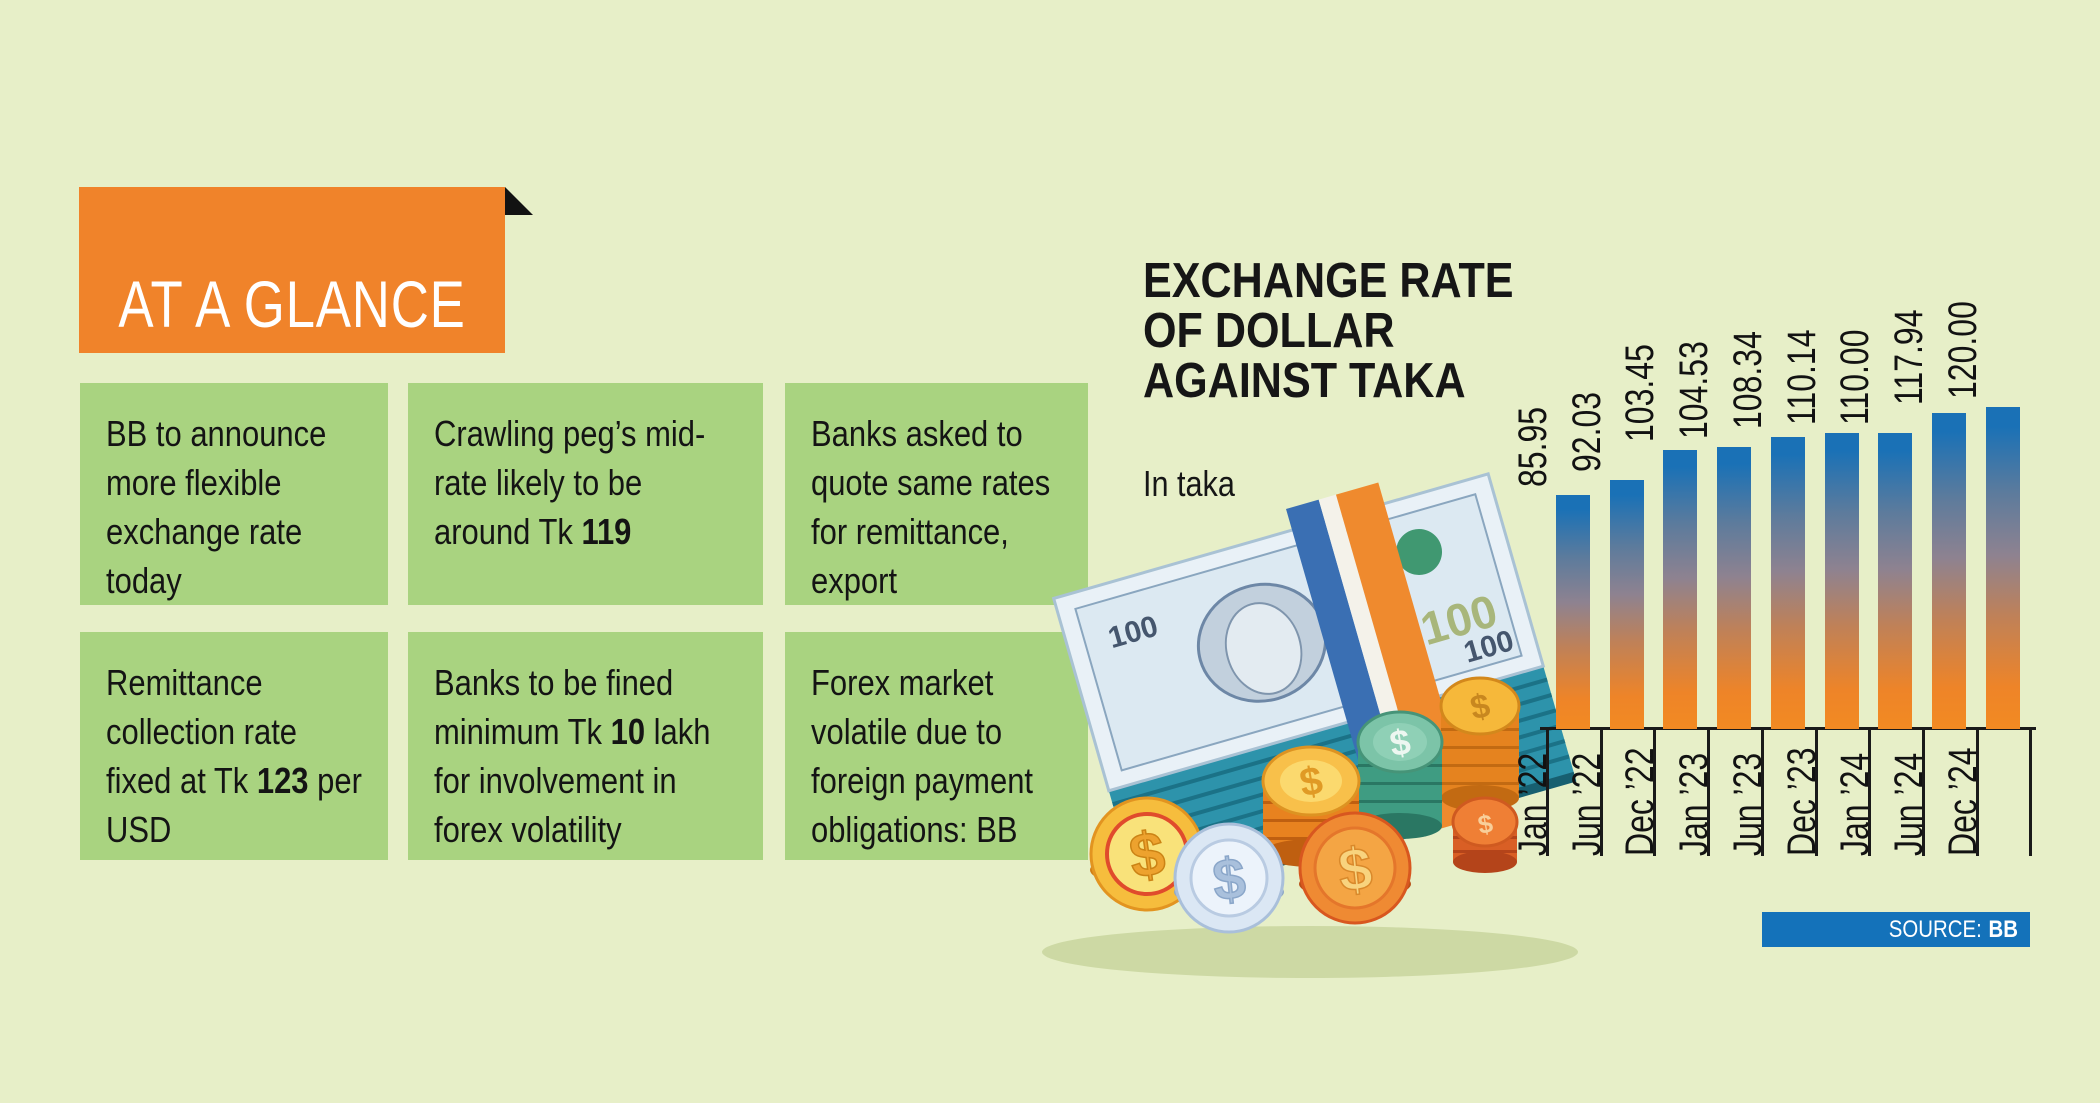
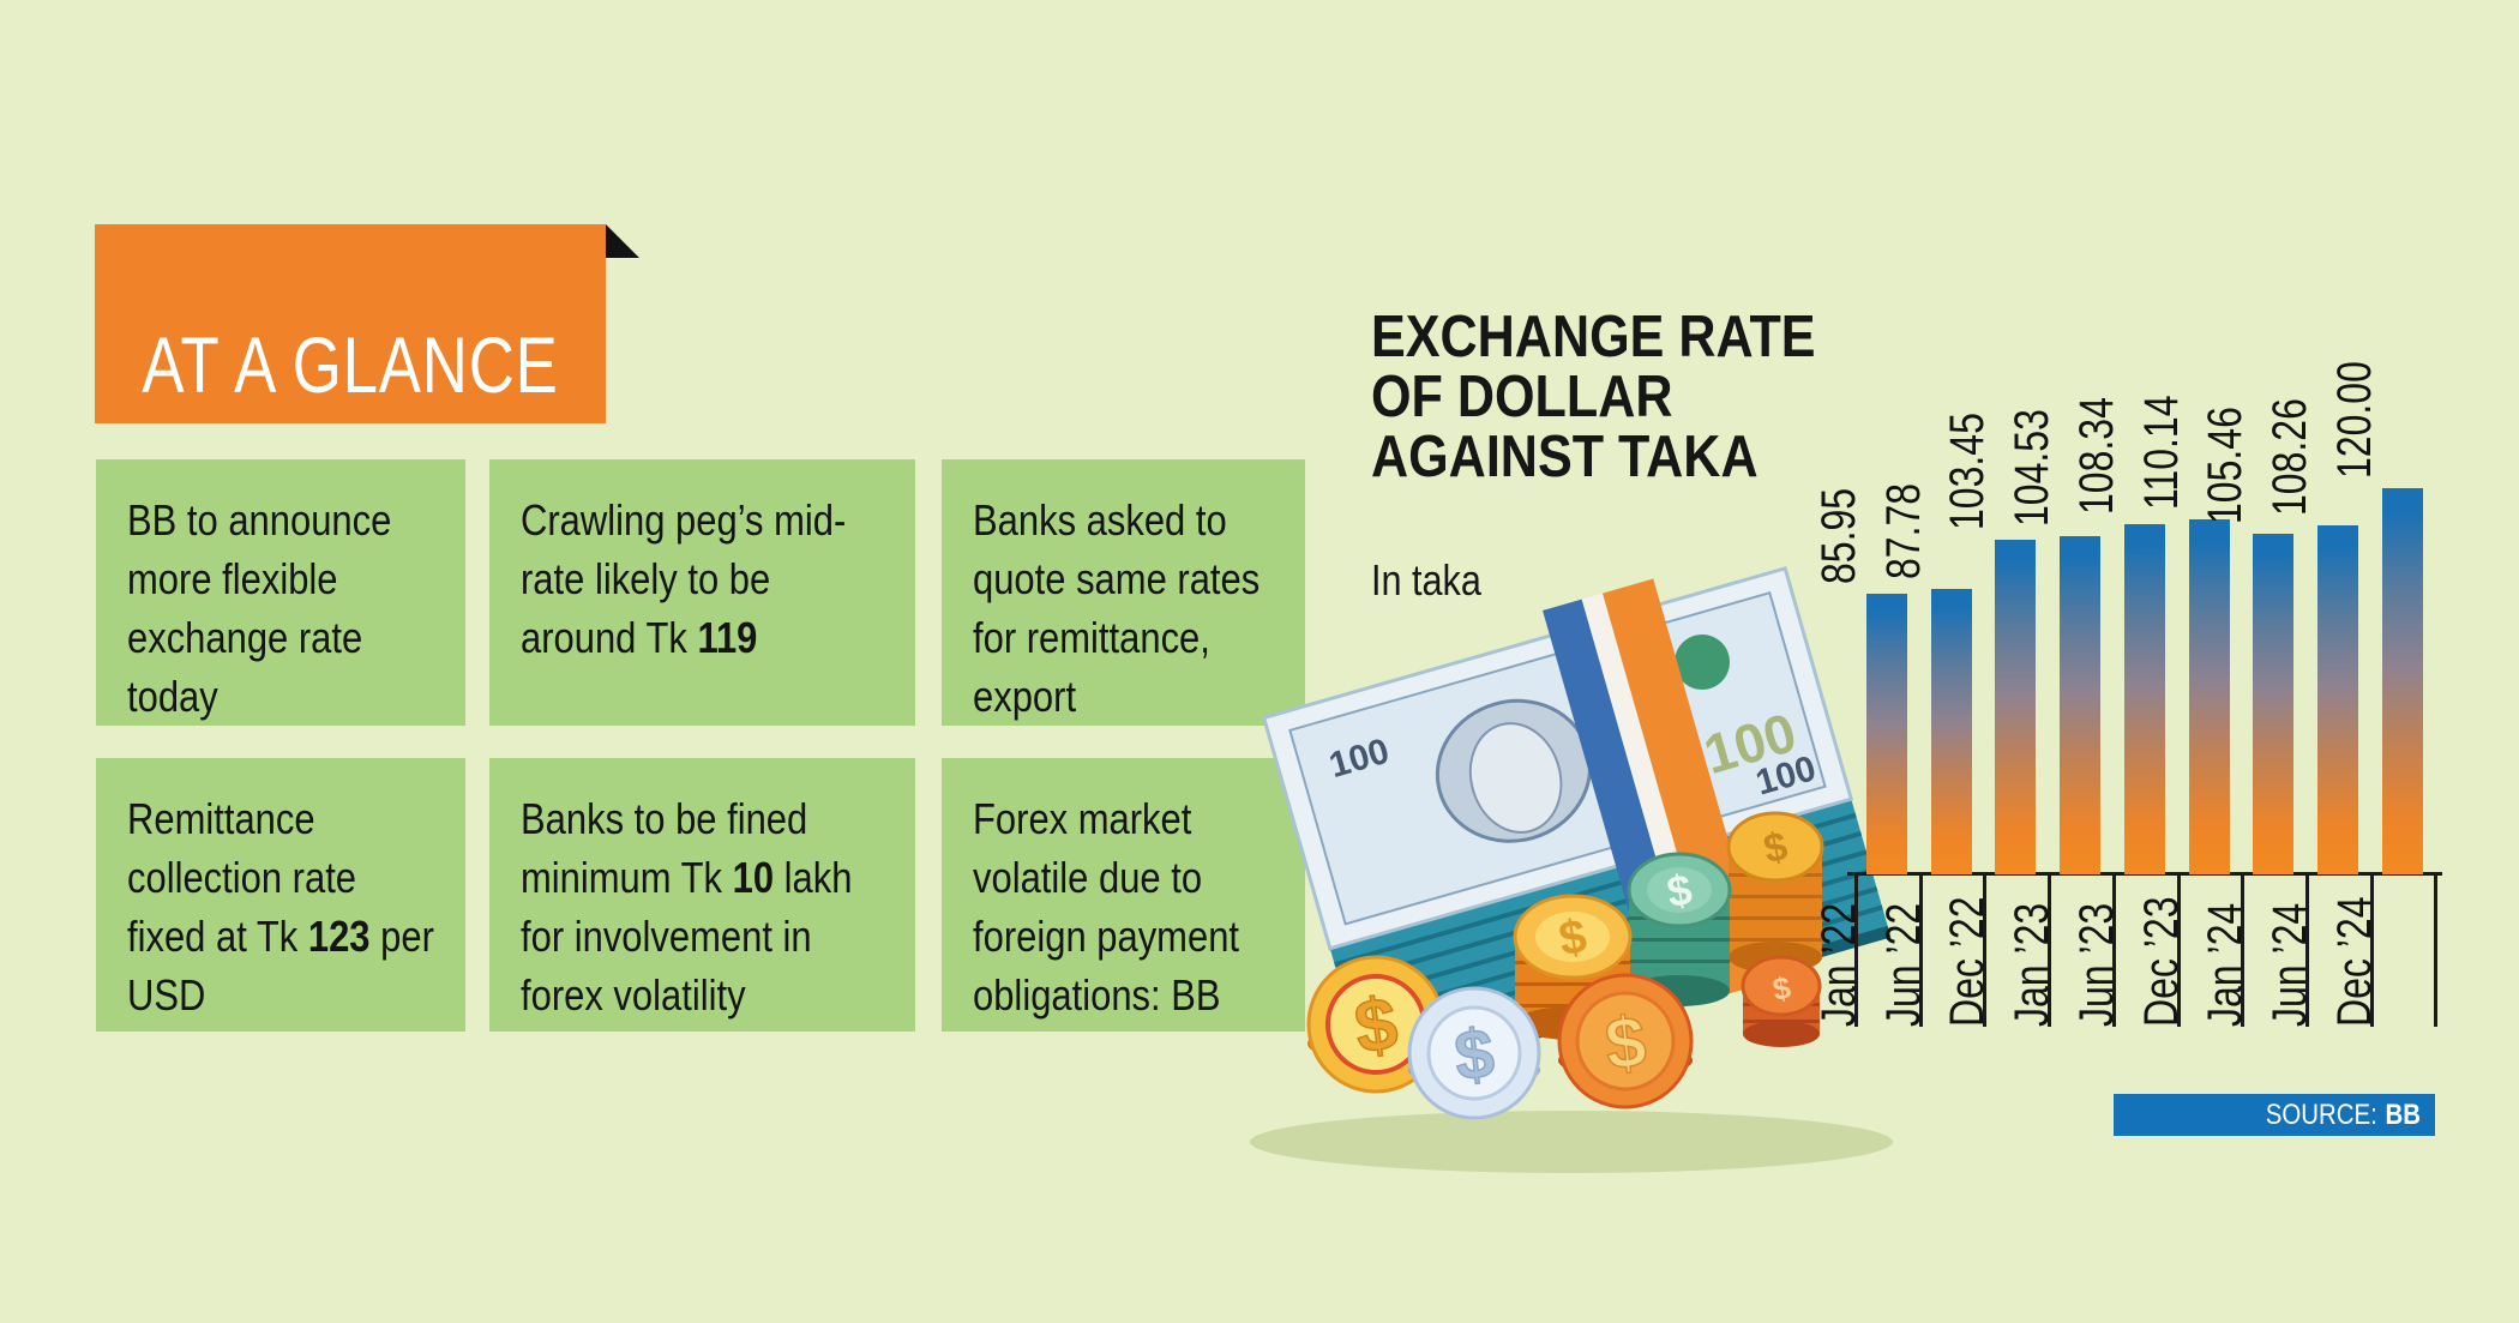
Jun ’22: 92.03 -> 87.78
Jan ’24: 110.00 -> 105.46
Jun ’24: 117.94 -> 108.26
